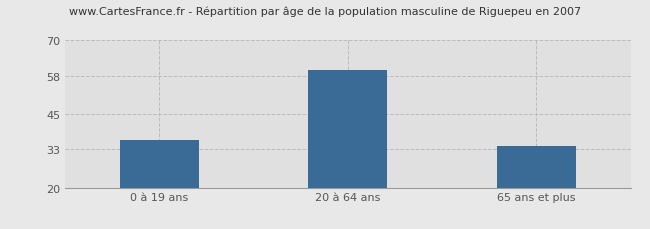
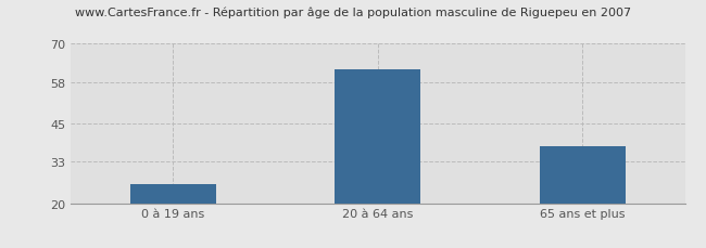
0 à 19 ans: 36 -> 26
20 à 64 ans: 60 -> 62
65 ans et plus: 34 -> 38
